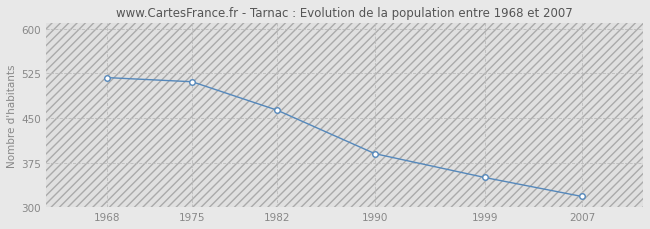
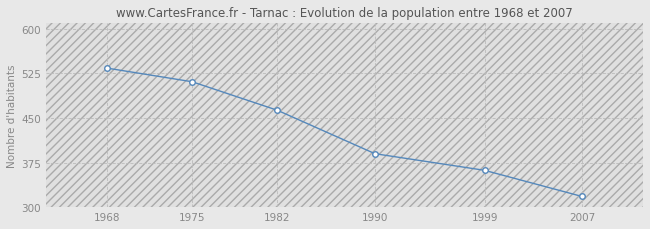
1968: 518 -> 534
1999: 350 -> 362
